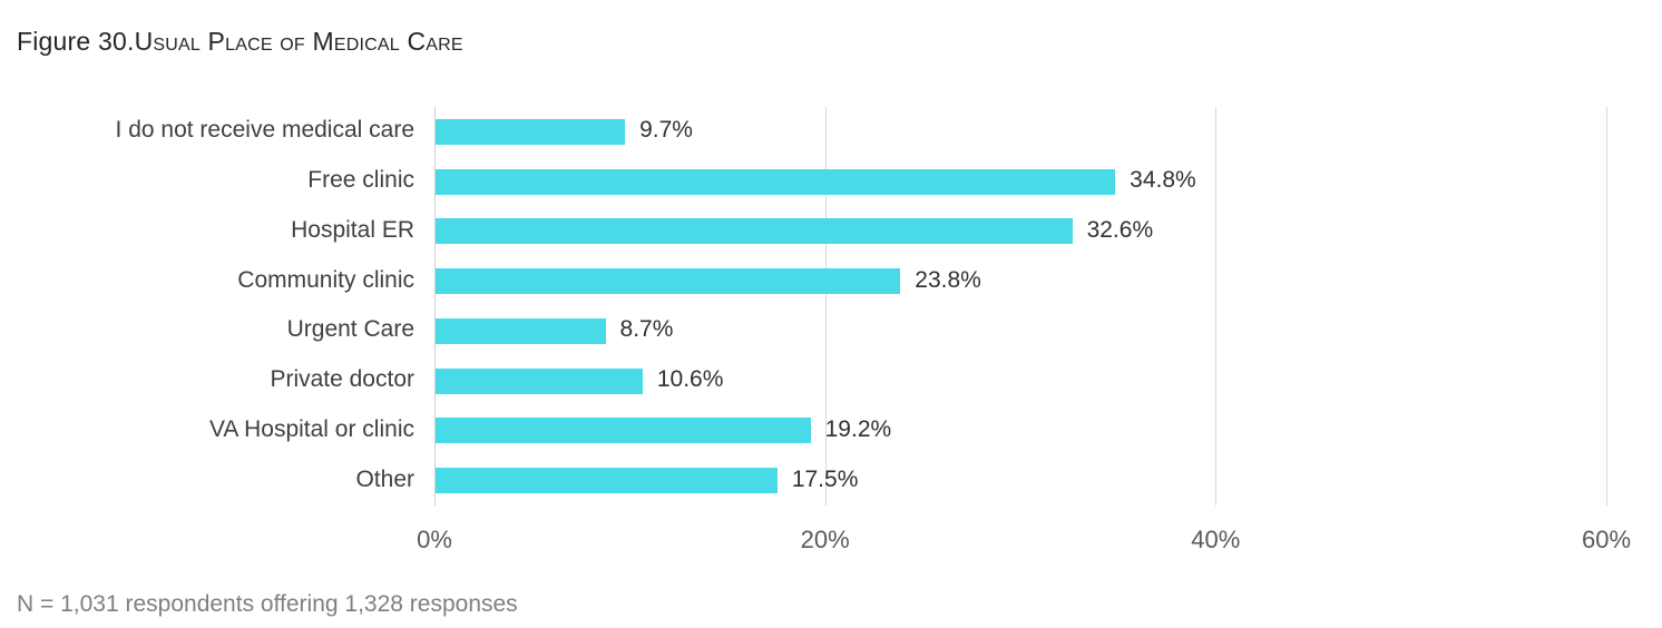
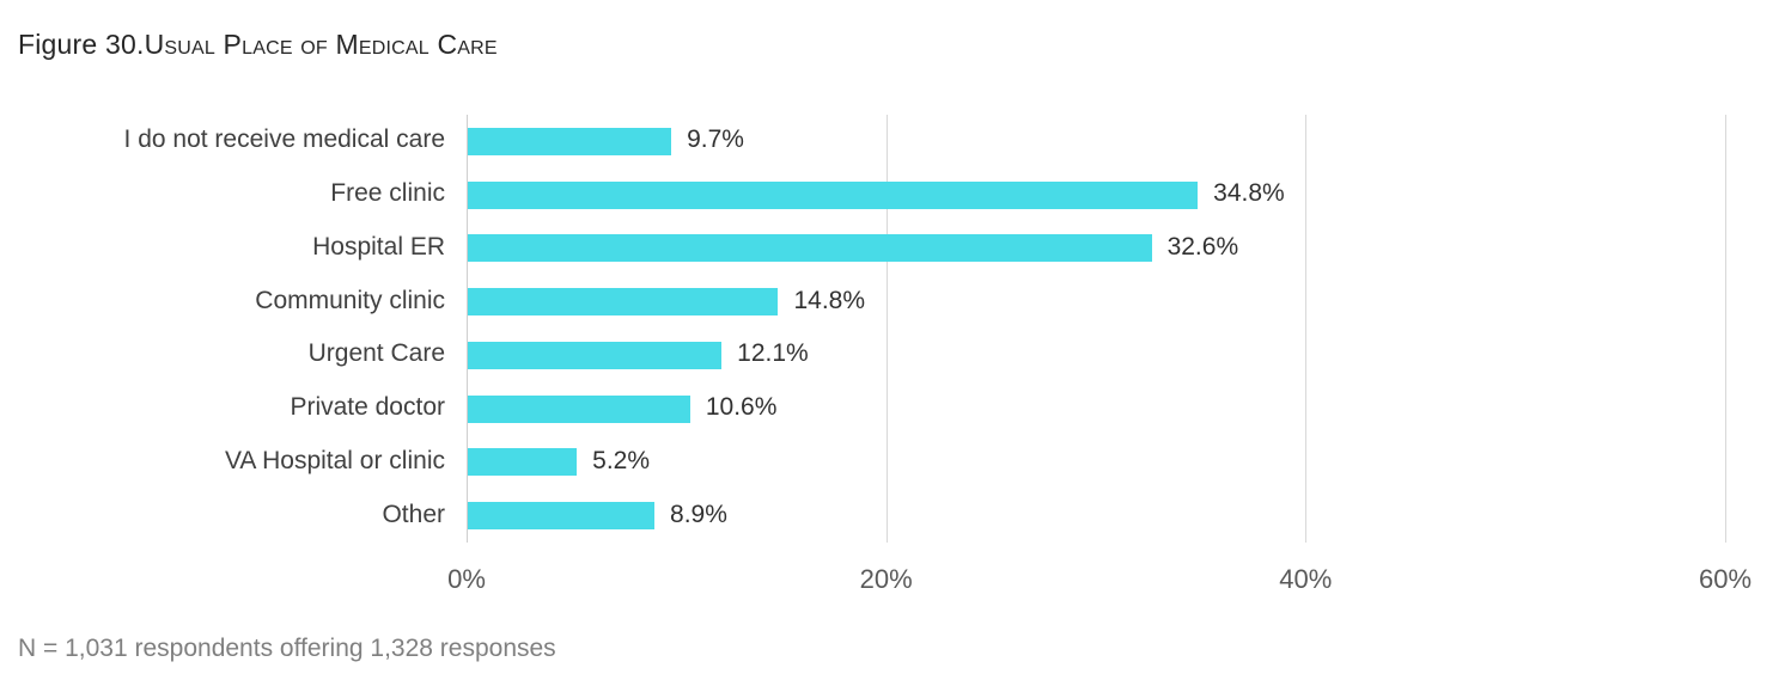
Community clinic: 23.8% -> 14.8%
Urgent Care: 8.7% -> 12.1%
VA Hospital or clinic: 19.2% -> 5.2%
Other: 17.5% -> 8.9%
